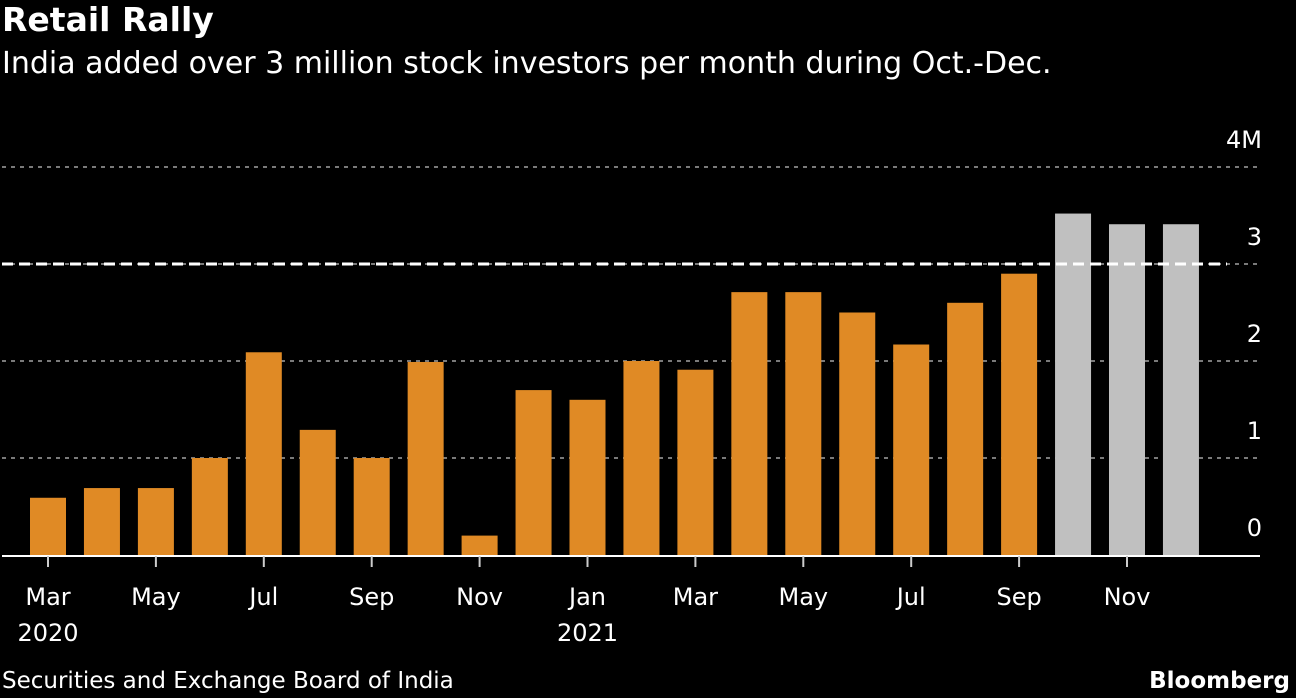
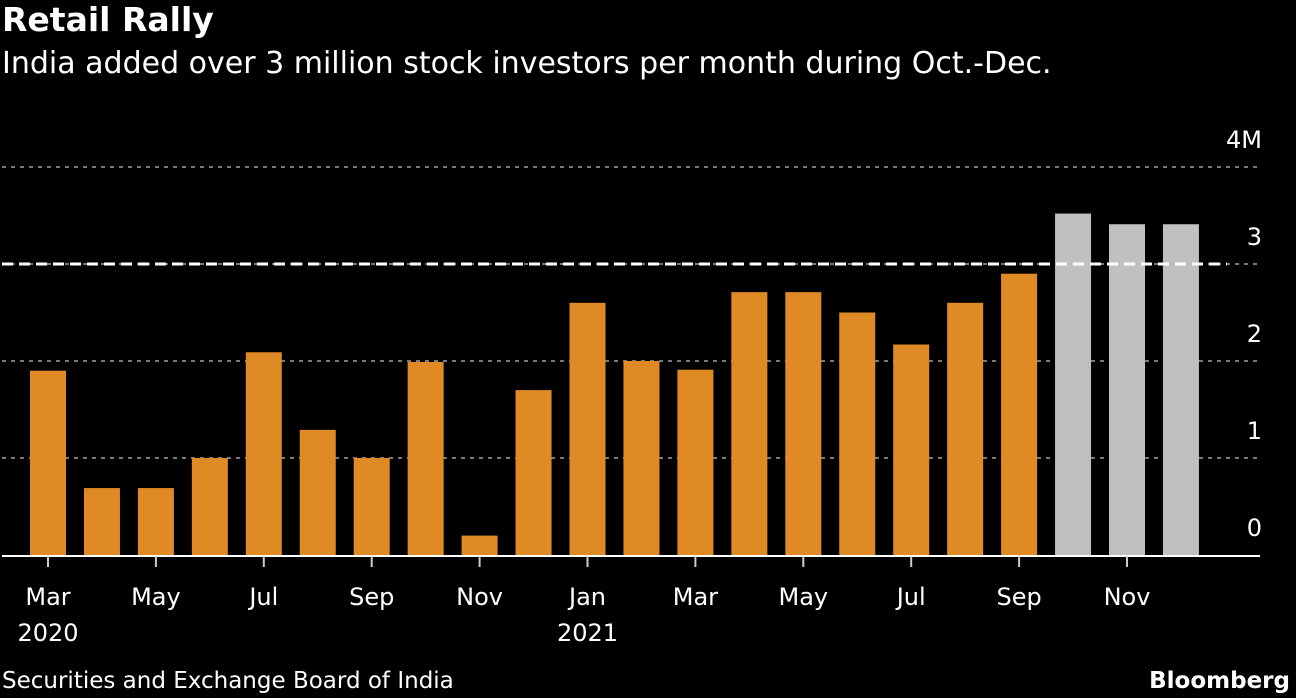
Mar 2020: 0.6M -> 1.9M
Jan 2021: 1.6M -> 2.6M
